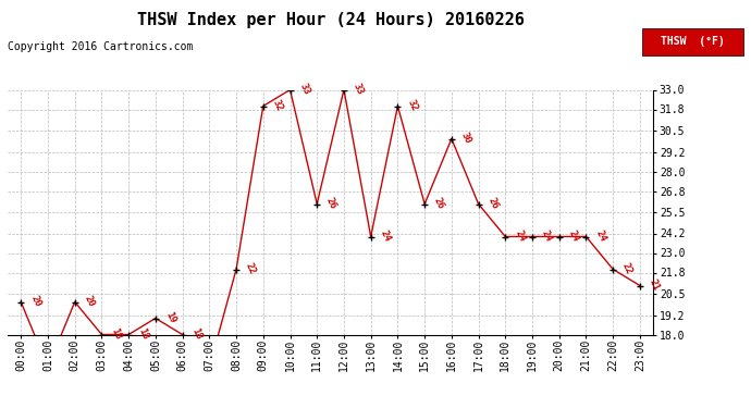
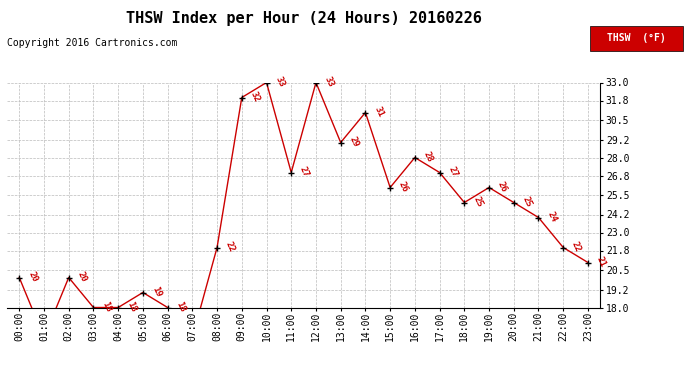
11:00: 26 -> 27
13:00: 24 -> 29
14:00: 32 -> 31
16:00: 30 -> 28
17:00: 26 -> 27
18:00: 24 -> 25
19:00: 24 -> 26
20:00: 24 -> 25
